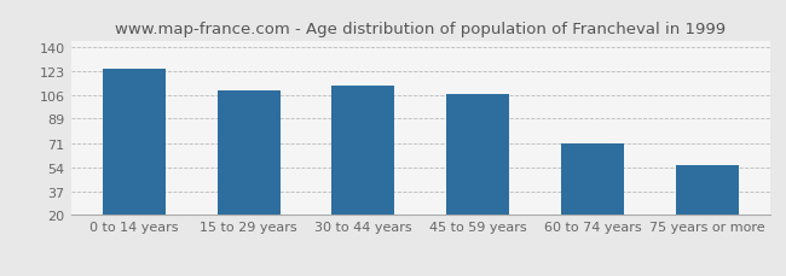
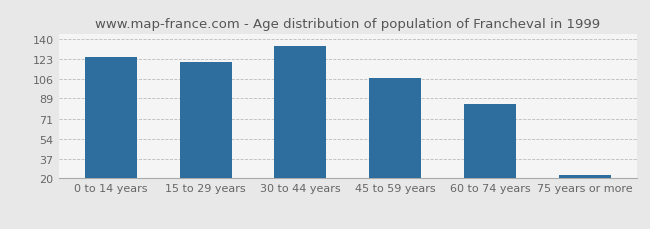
15 to 29 years: 109 -> 120
30 to 44 years: 113 -> 134
60 to 74 years: 71 -> 84
75 years or more: 56 -> 23
